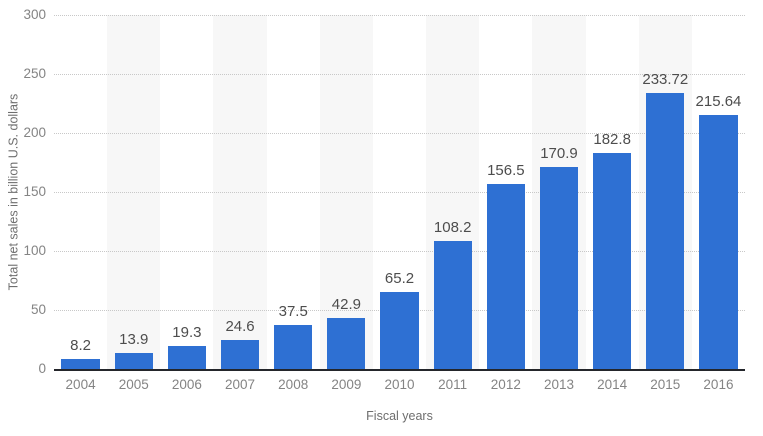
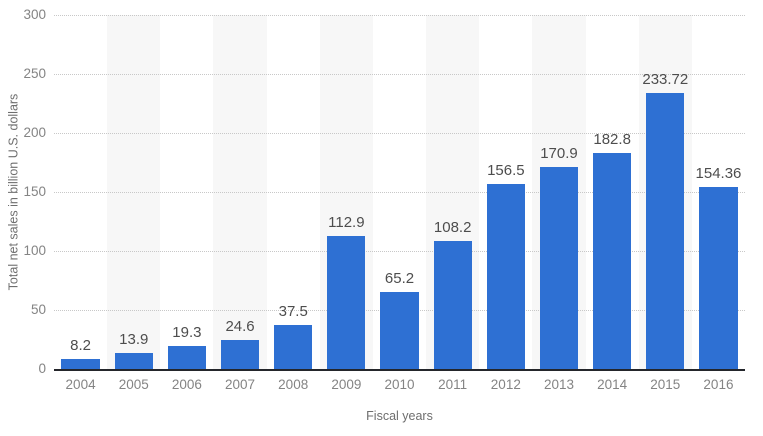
2009: 42.9 -> 112.9
2016: 215.64 -> 154.36
